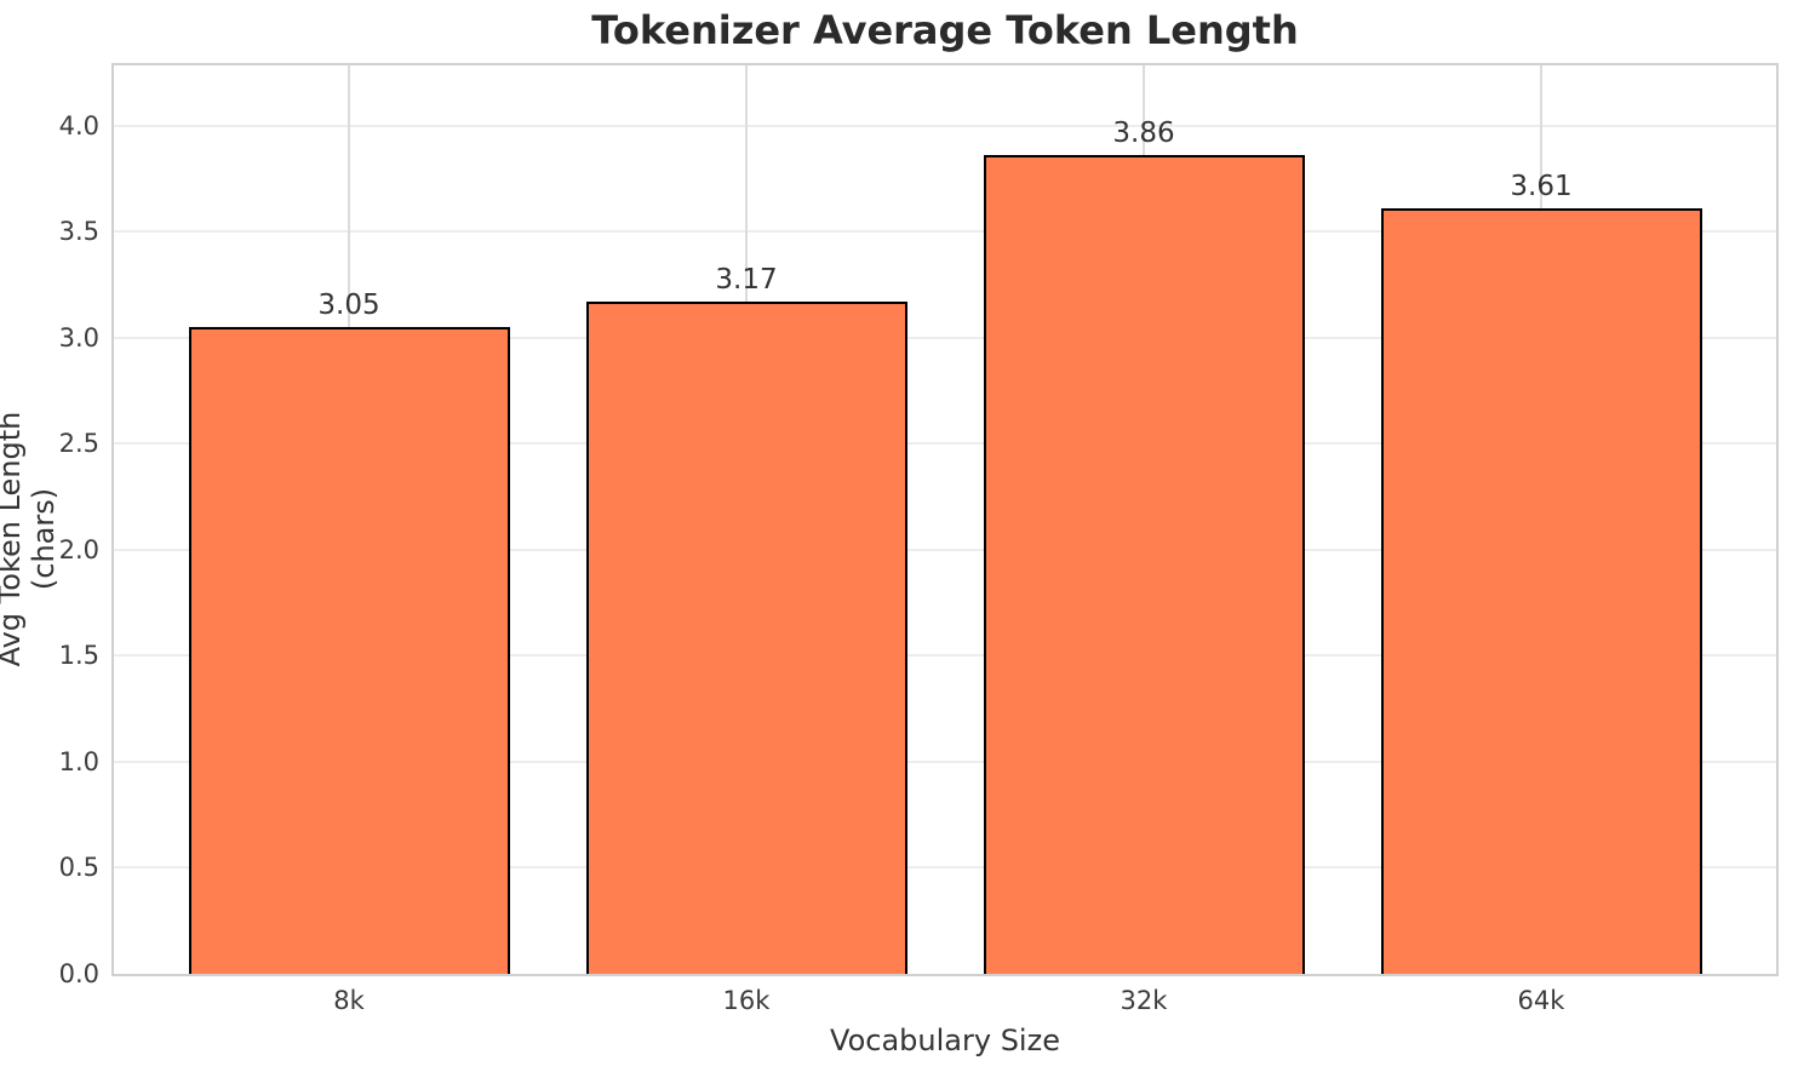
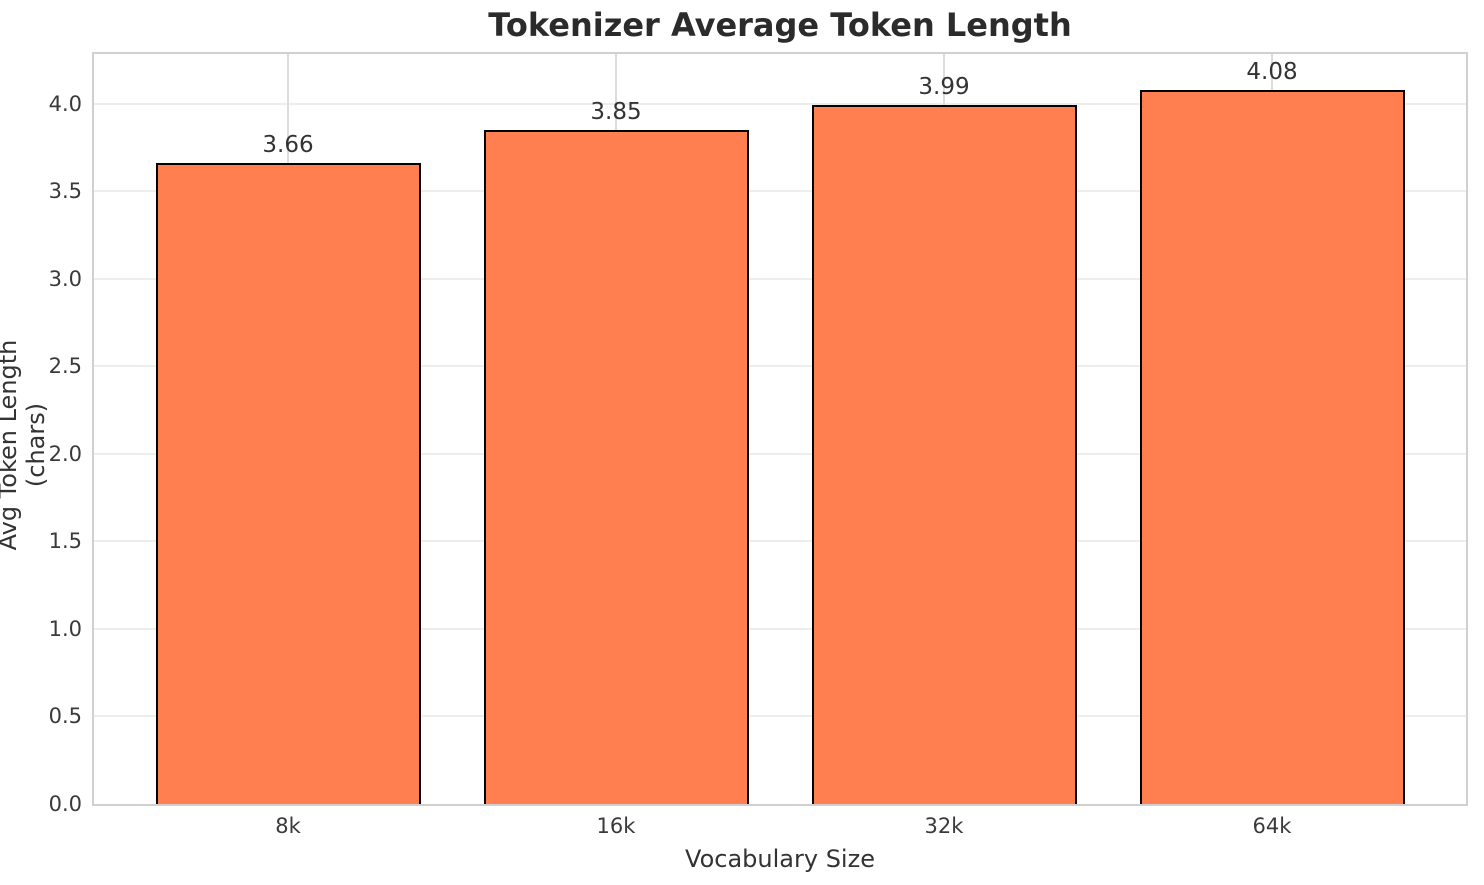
8k: 3.05 -> 3.66
16k: 3.17 -> 3.85
32k: 3.86 -> 3.99
64k: 3.61 -> 4.08
